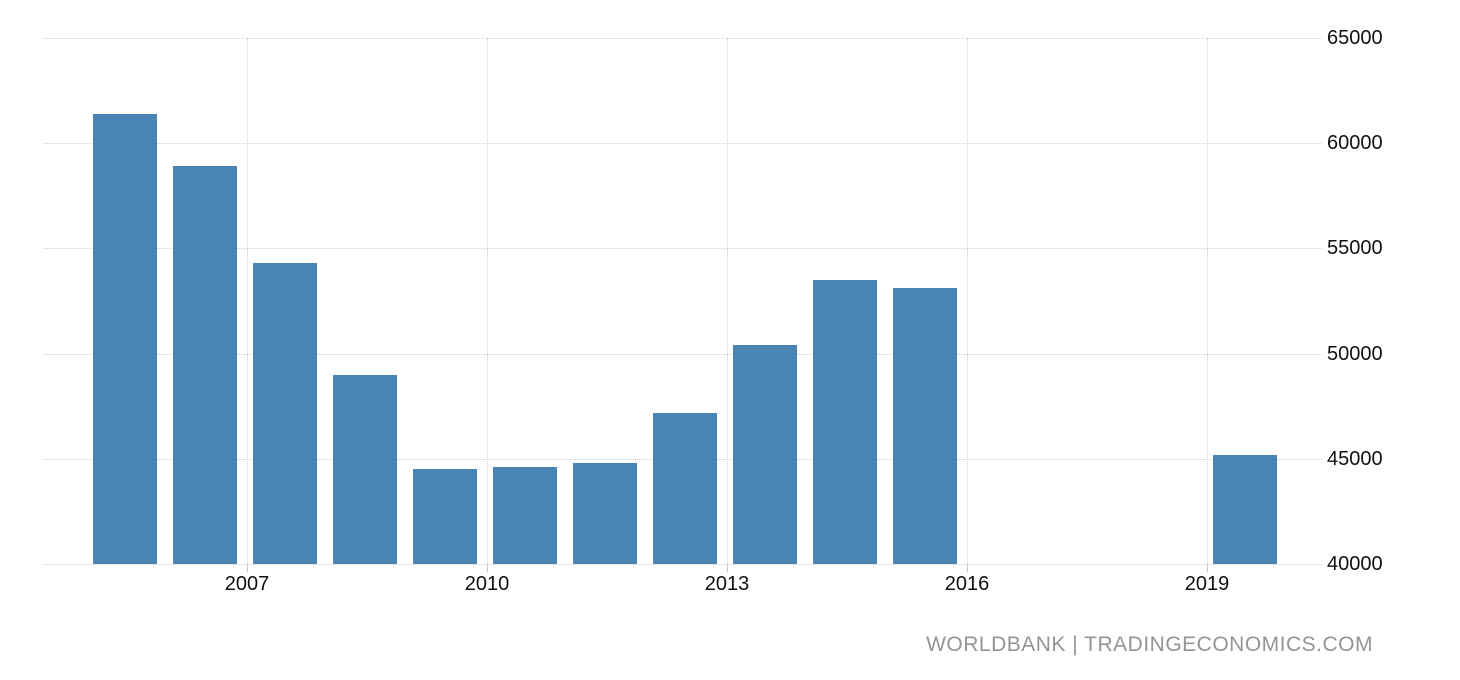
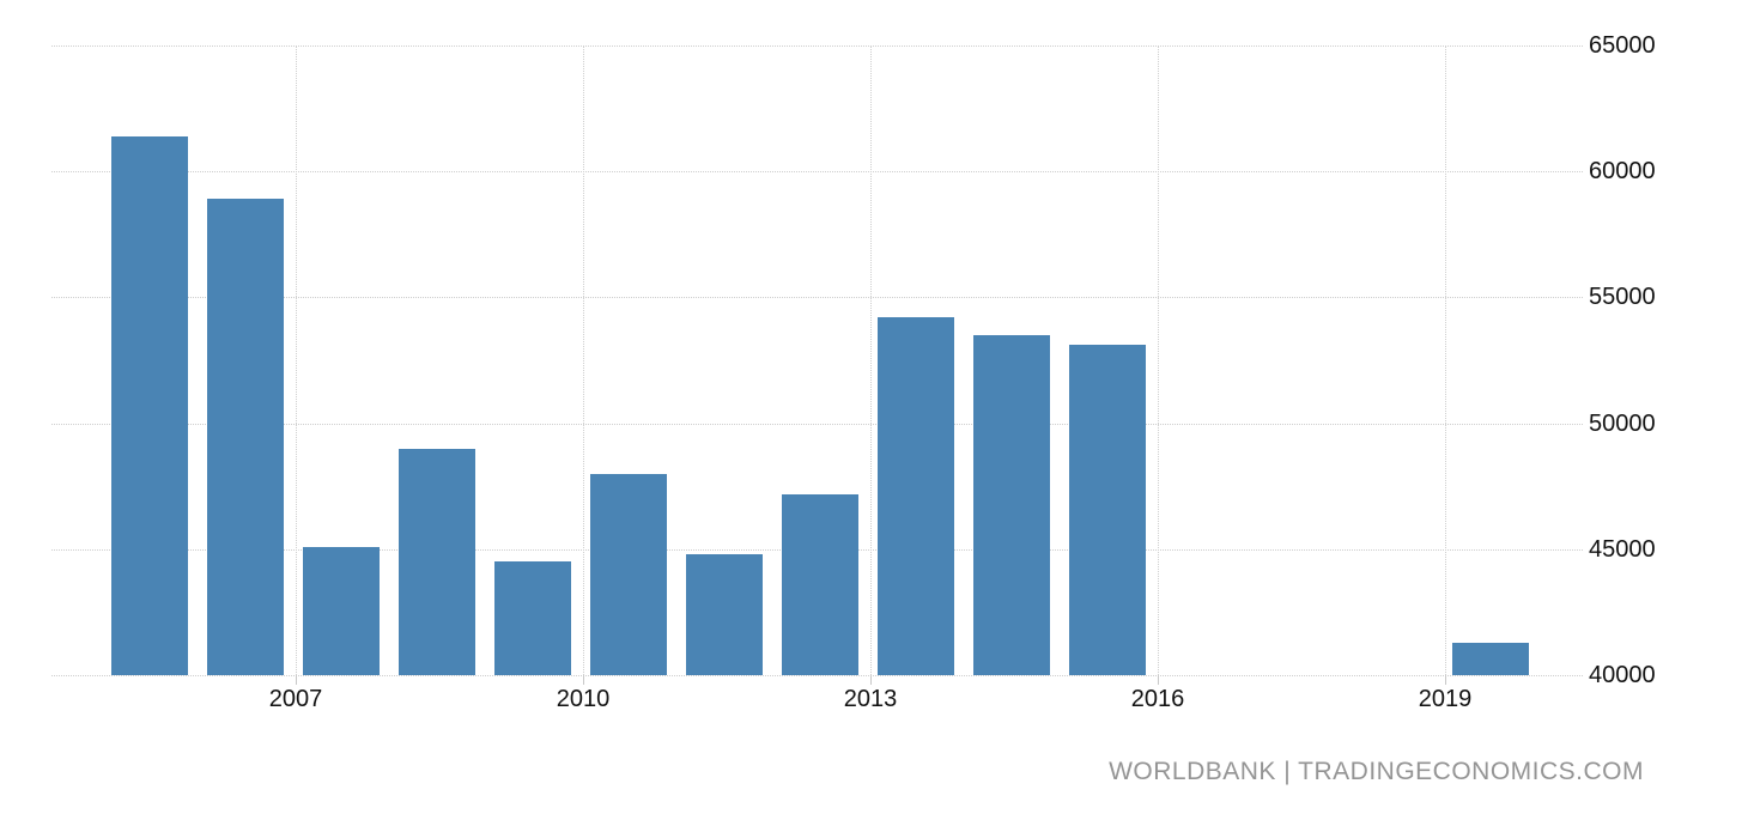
2007: 54300 -> 45100
2010: 44600 -> 48000
2013: 50400 -> 54200
2019: 45200 -> 41300
